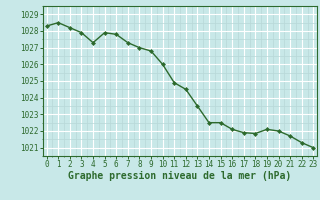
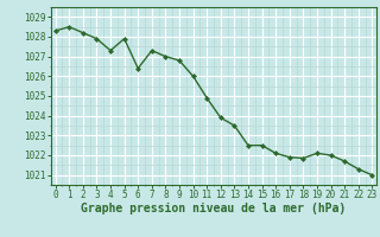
6: 1027.8 -> 1026.4
12: 1024.5 -> 1023.9
